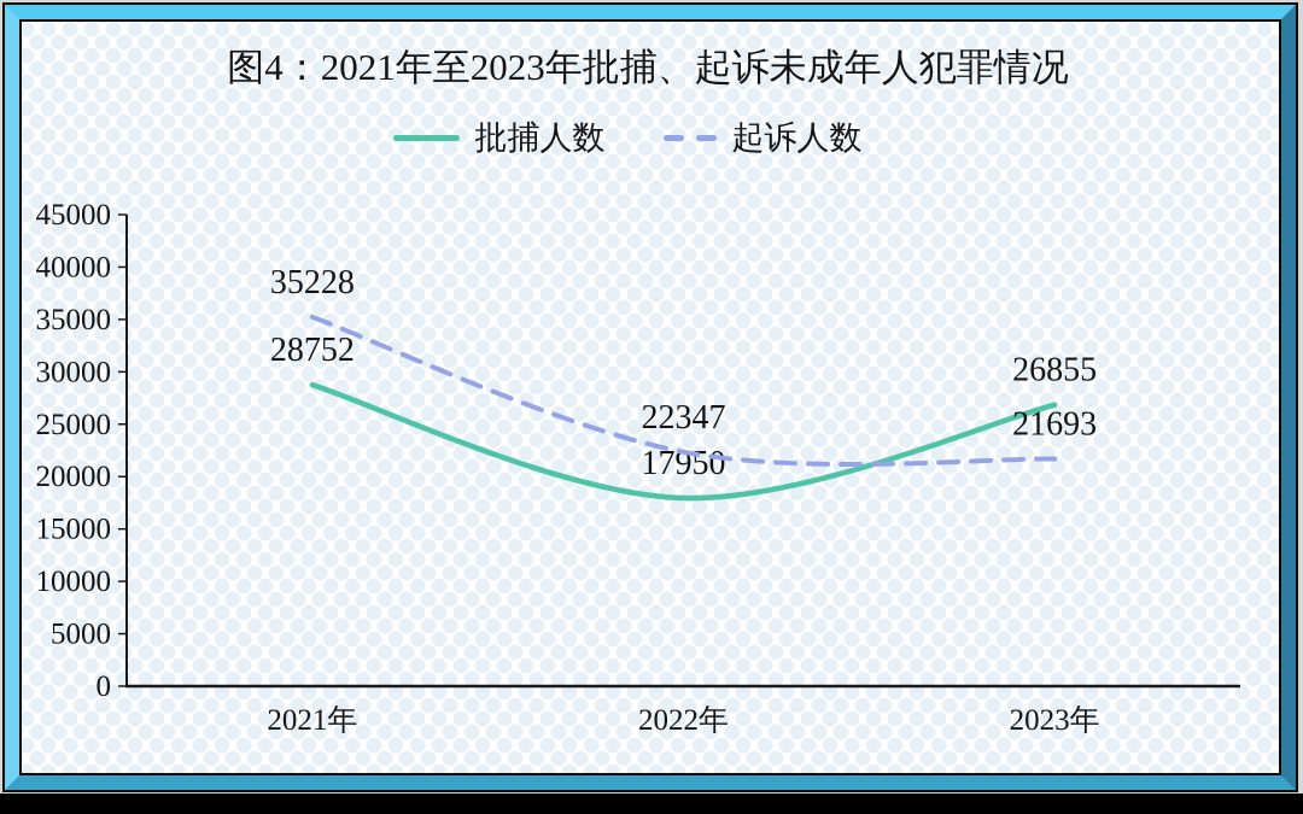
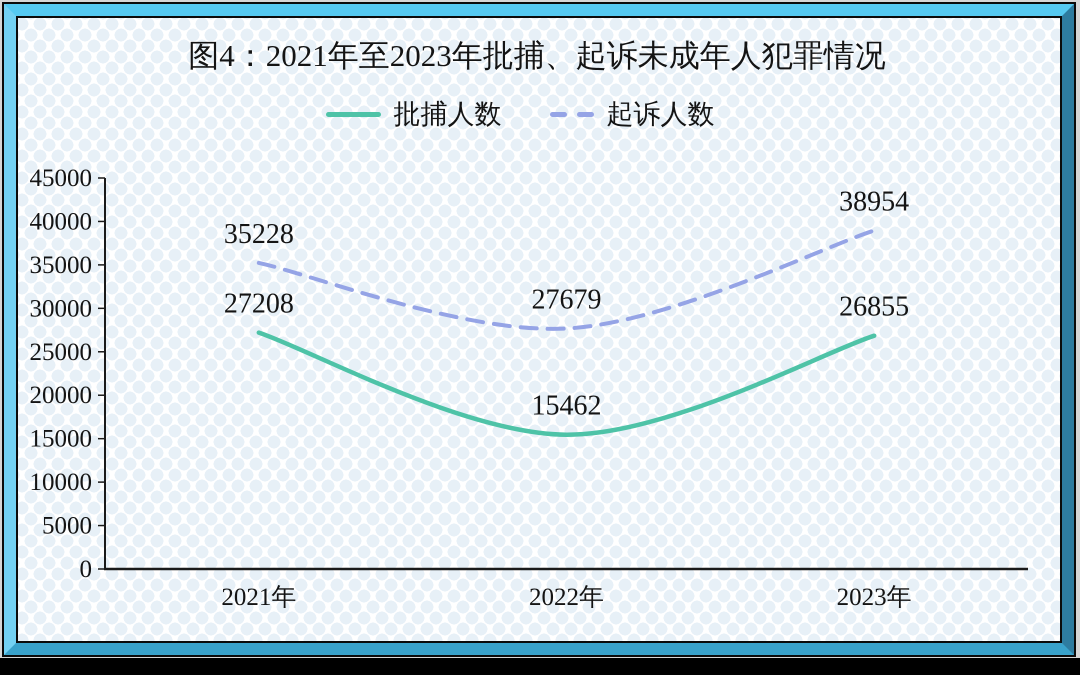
批捕人数/2021年: 28752 -> 27208
批捕人数/2022年: 17950 -> 15462
起诉人数/2022年: 22347 -> 27679
起诉人数/2023年: 21693 -> 38954
